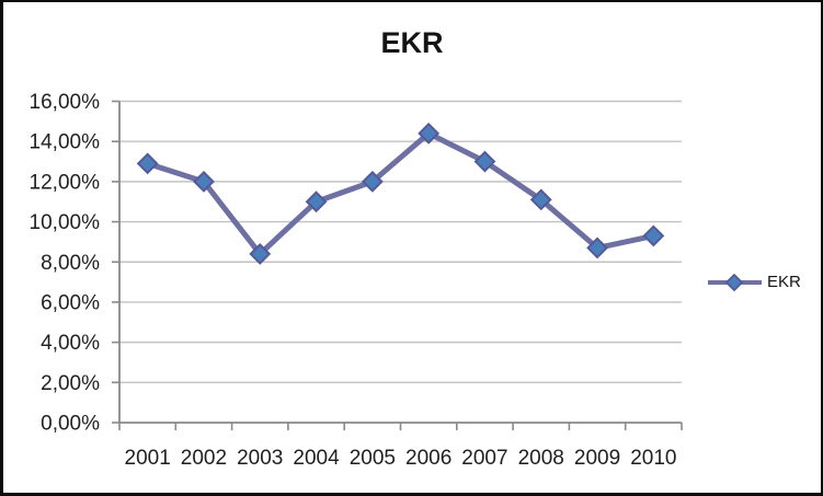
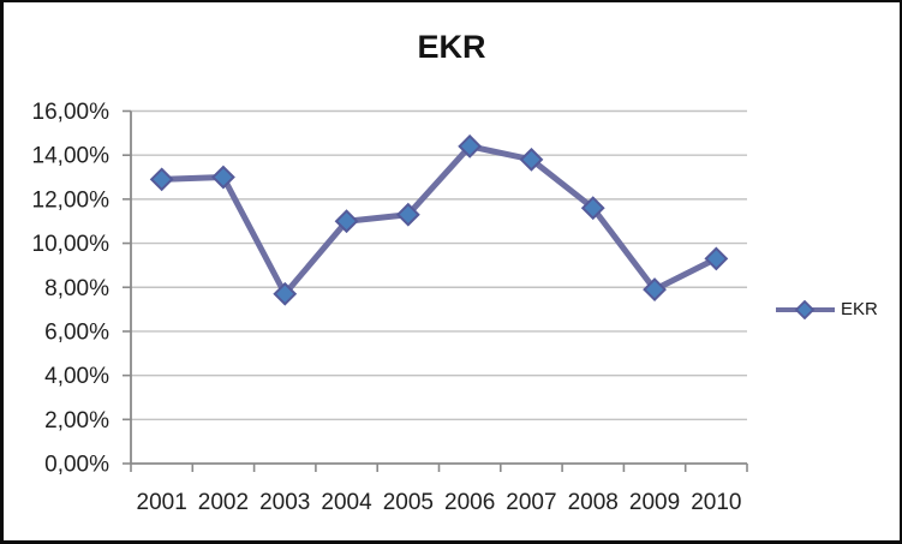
2002: 12,0% -> 13,0%
2003: 8,4% -> 7,7%
2005: 12,0% -> 11,3%
2007: 13,0% -> 13,8%
2008: 11,1% -> 11,6%
2009: 8,7% -> 7,9%
